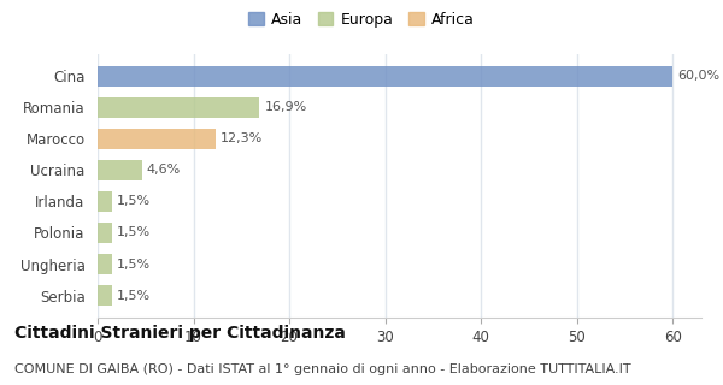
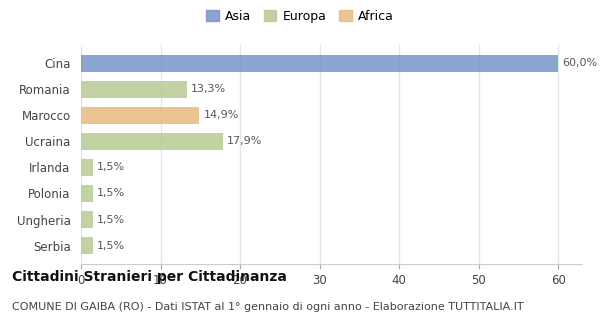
Romania: 16,9% -> 13,3%
Marocco: 12,3% -> 14,9%
Ucraina: 4,6% -> 17,9%
